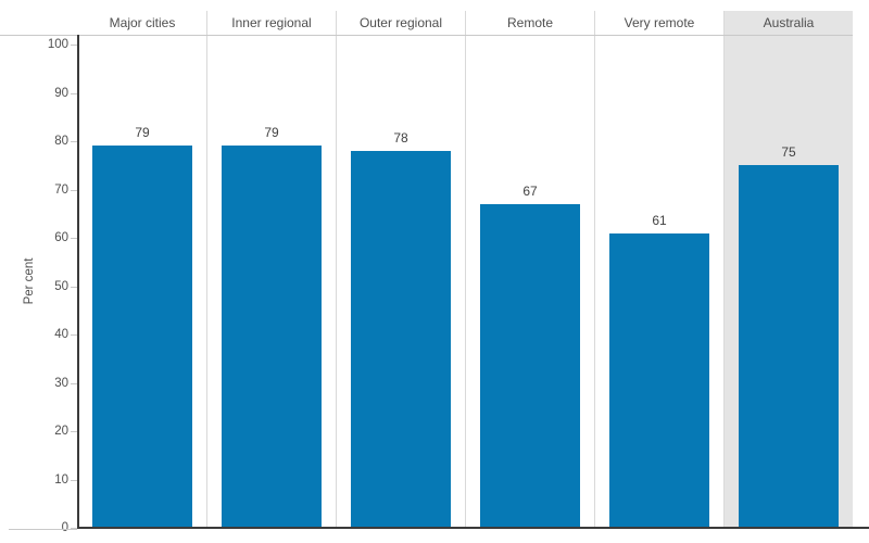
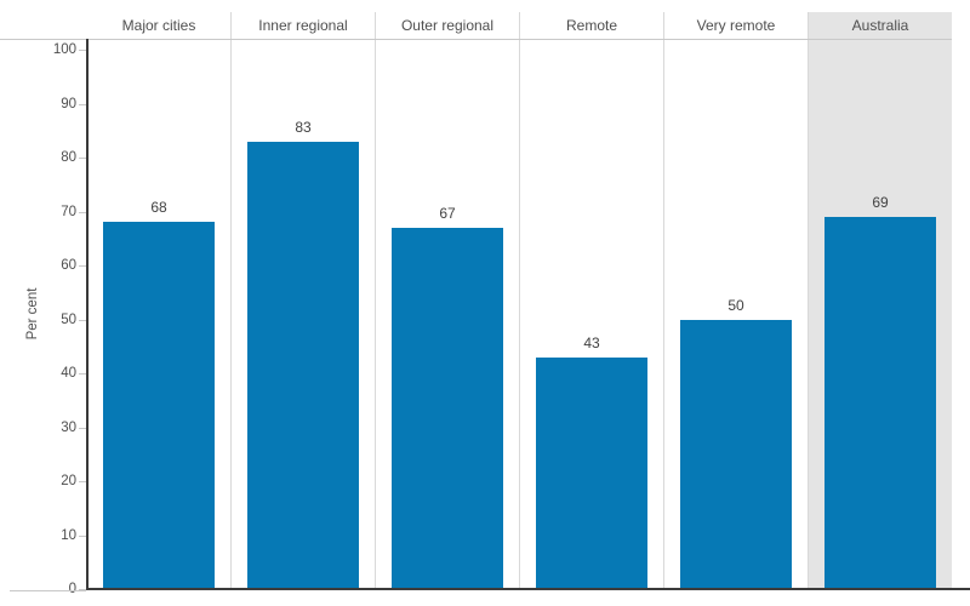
Major cities: 79 -> 68
Inner regional: 79 -> 83
Outer regional: 78 -> 67
Remote: 67 -> 43
Very remote: 61 -> 50
Australia: 75 -> 69
